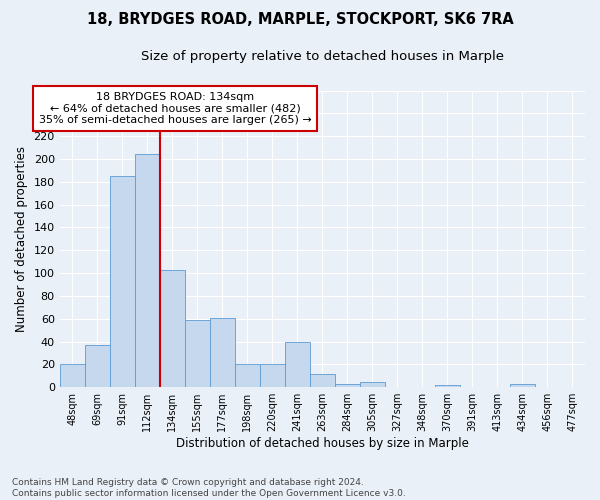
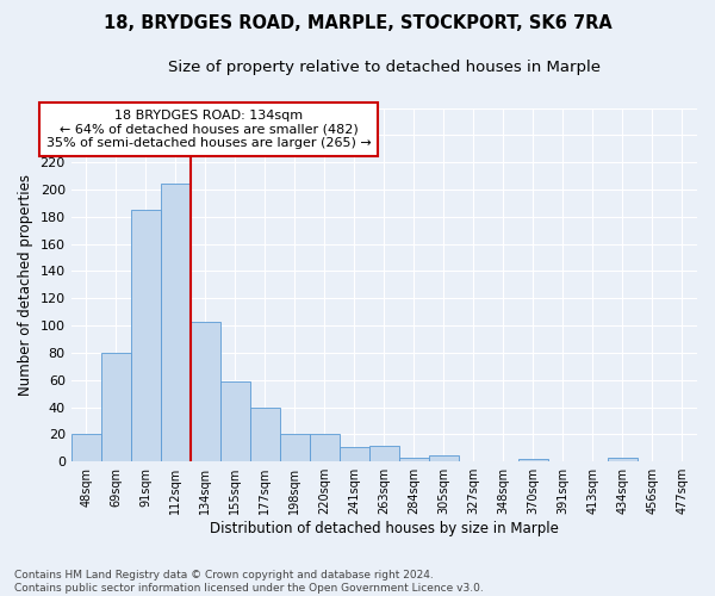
69sqm: 37 -> 80
177sqm: 61 -> 40
241sqm: 40 -> 11
